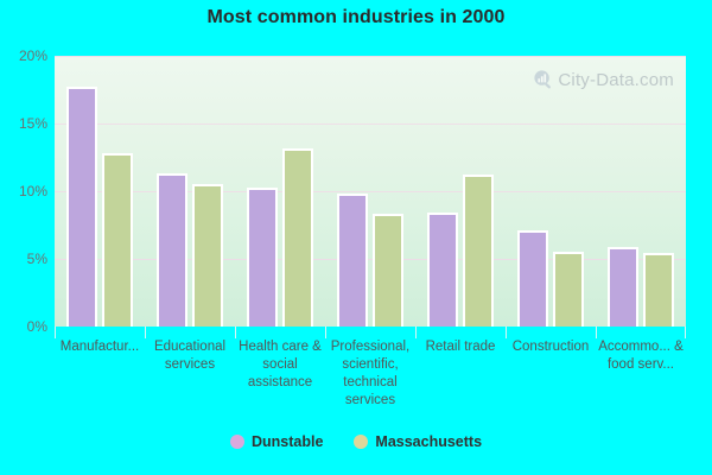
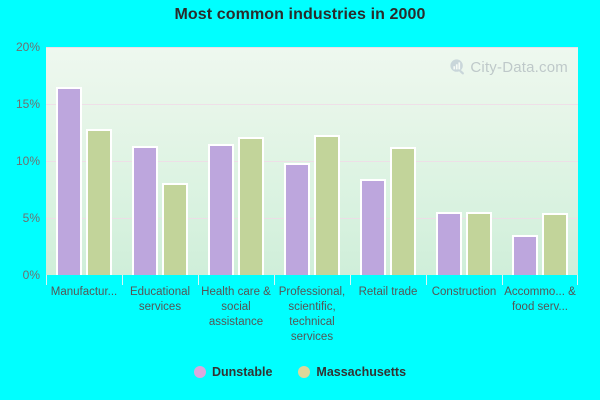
Dunstable/Manufactur...: 17.7% -> 16.5%
Massachusetts/Educational services: 10.5% -> 8.1%
Dunstable/Health care & social assistance: 10.3% -> 11.5%
Massachusetts/Health care & social assistance: 13.2% -> 12.1%
Massachusetts/Professional, scientific, technical services: 8.3% -> 12.3%
Dunstable/Construction: 7.1% -> 5.5%
Dunstable/Accommo... & food serv...: 5.9% -> 3.5%
